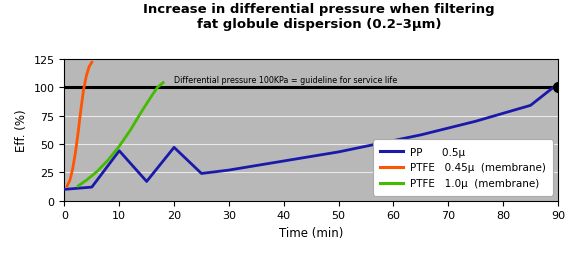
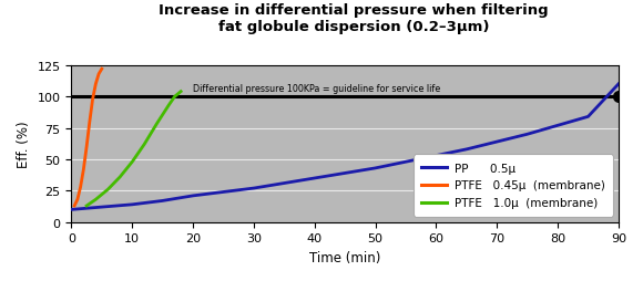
PP 0.5μ/10: 44 -> 14
PP 0.5μ/20: 47 -> 21
PP 0.5μ/90: 103 -> 110
